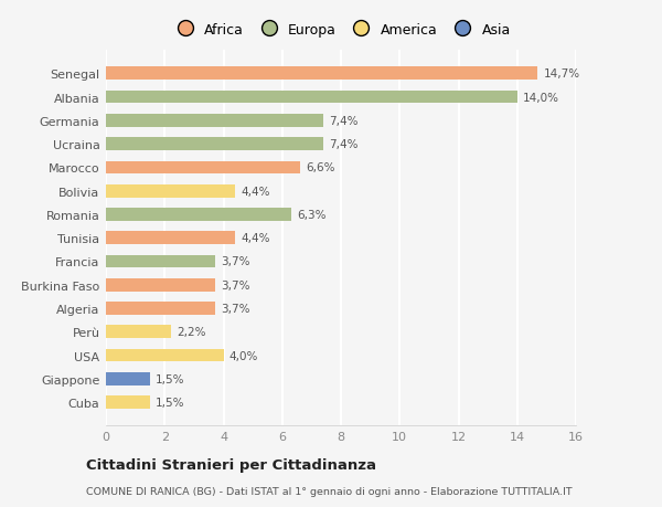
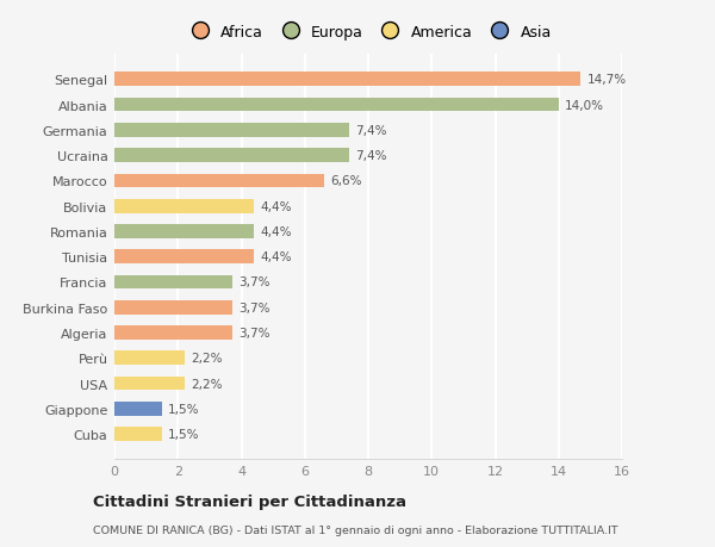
Romania: 6,3% -> 4,4%
USA: 4,0% -> 2,2%
